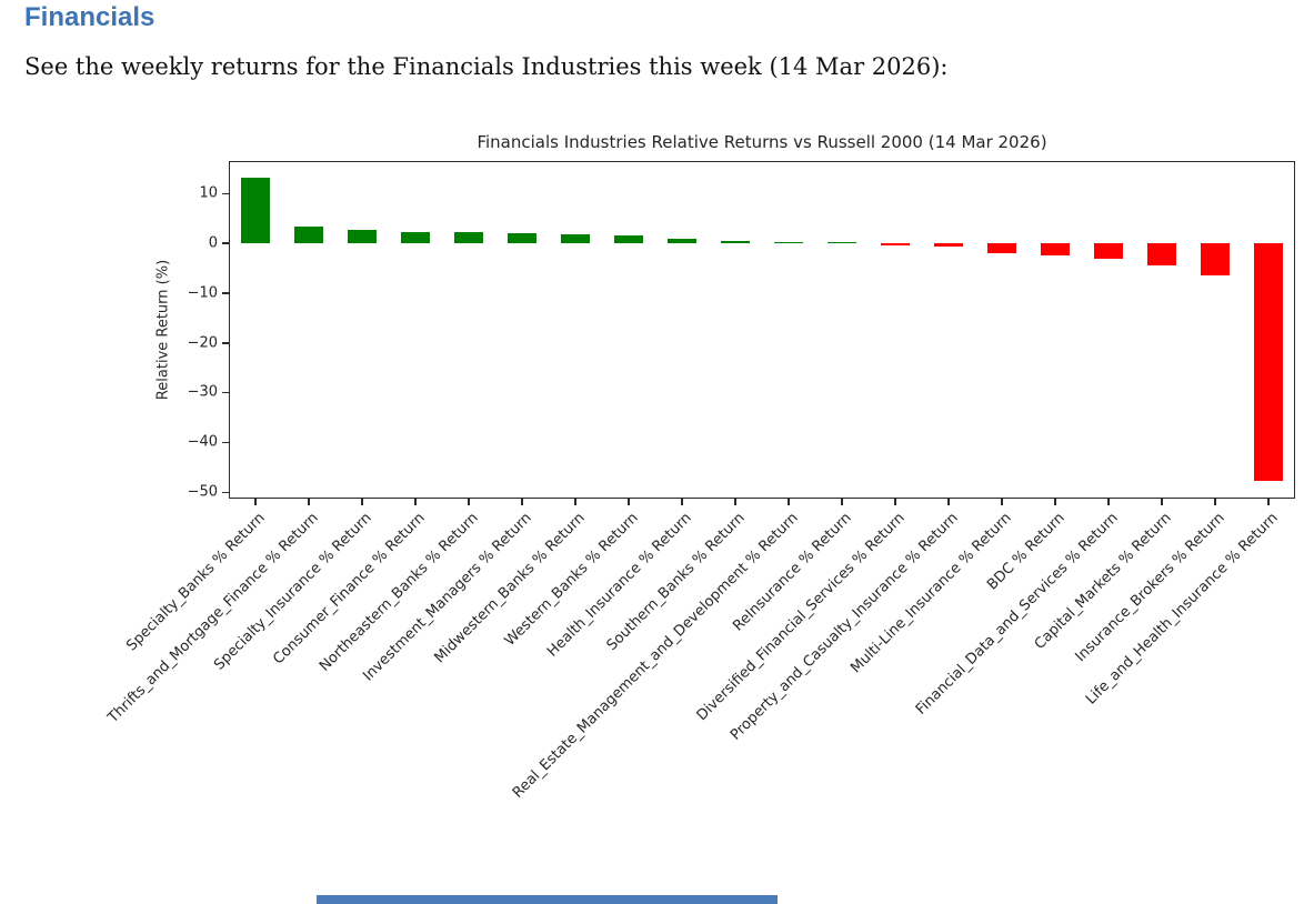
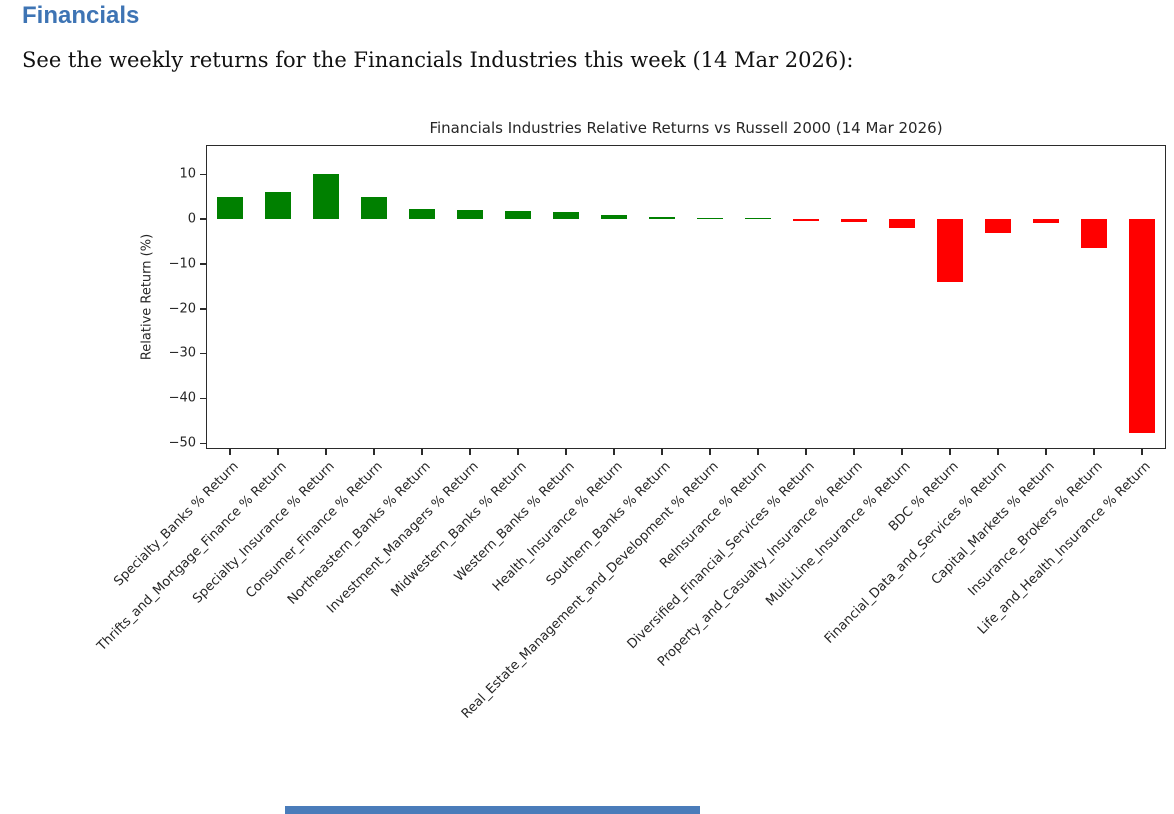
Specialty_Banks % Return: 13 -> 5
Thrifts_and_Mortgage_Finance % Return: 3 -> 6
Specialty_Insurance % Return: 3 -> 10
Consumer_Finance % Return: 2 -> 5
BDC % Return: -2 -> -14
Capital_Markets % Return: -4 -> -1
